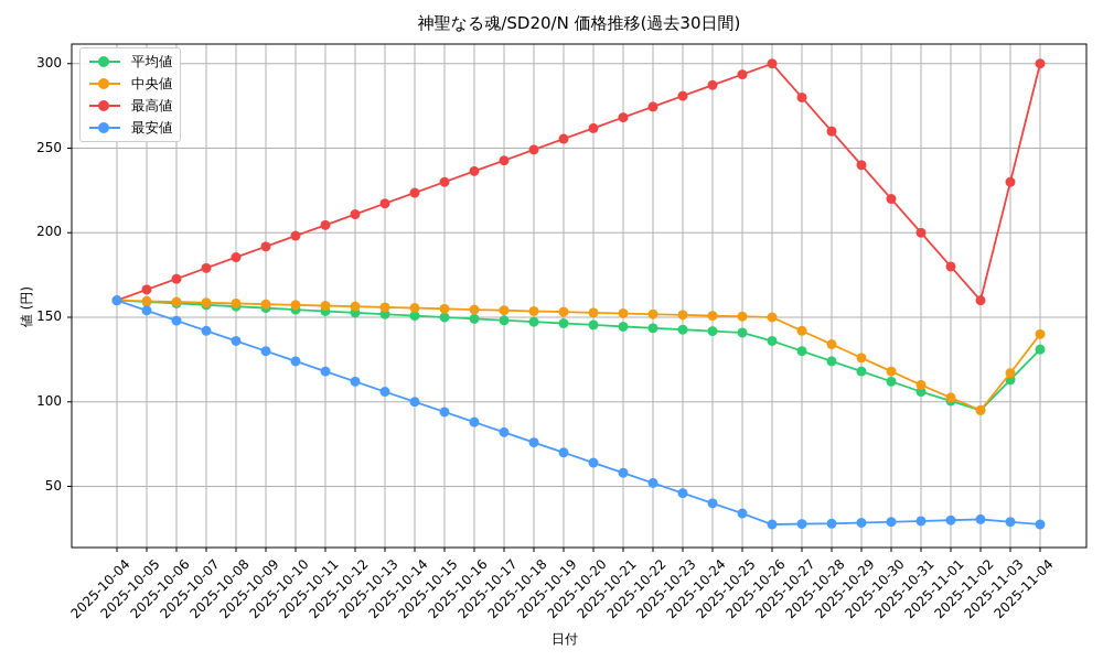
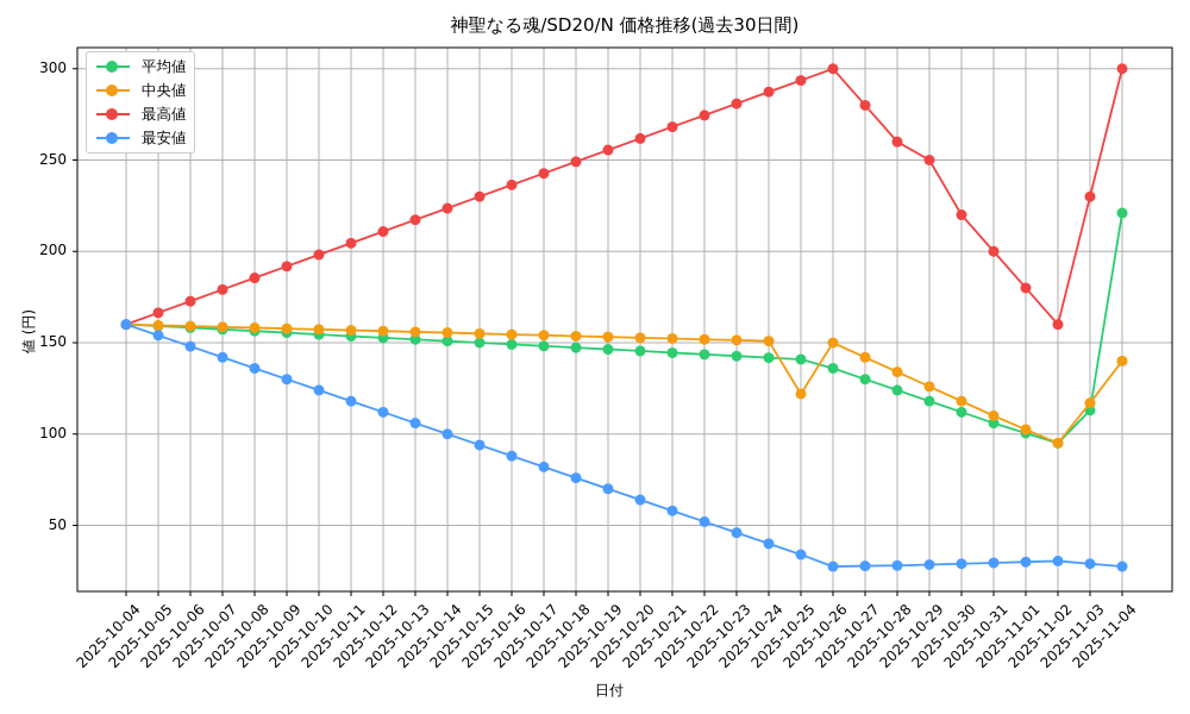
中央値/2025-10-25: 150 -> 122
最高値/2025-10-29: 240 -> 250
平均値/2025-11-04: 131 -> 221
